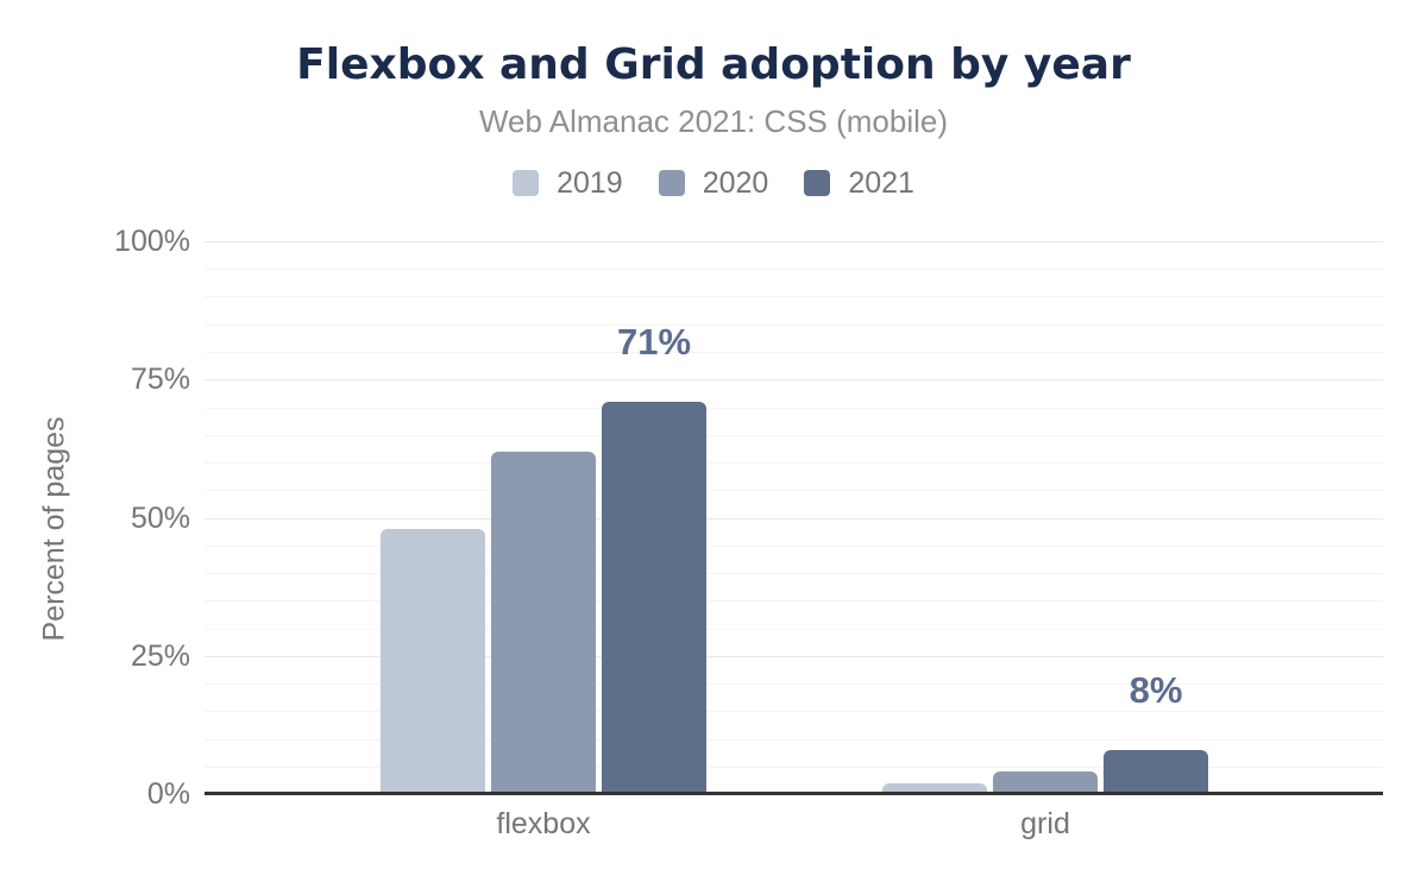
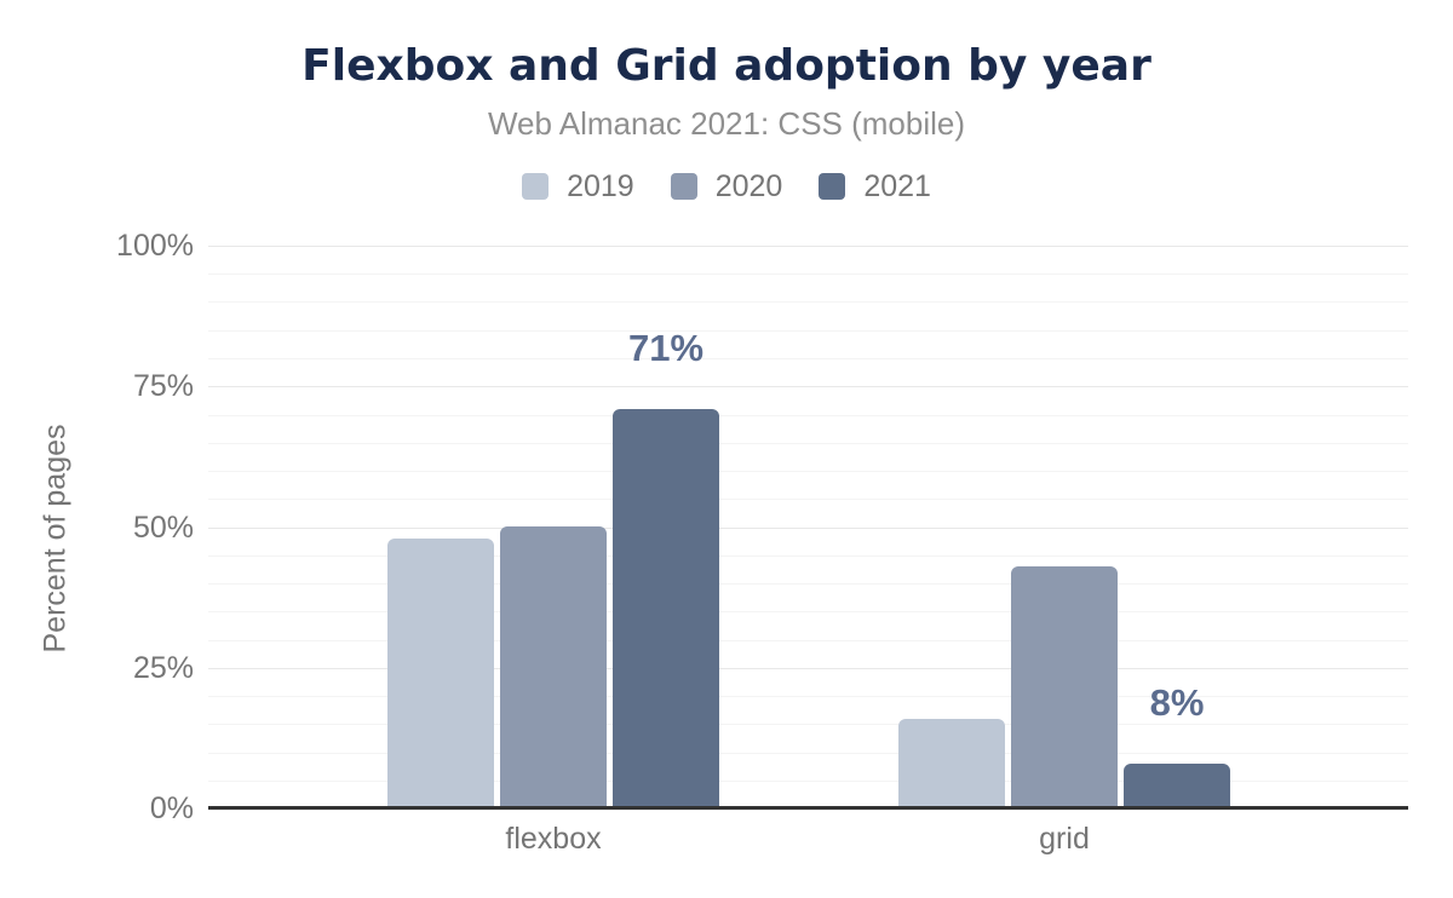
2020/flexbox: 62% -> 50%
2019/grid: 2% -> 16%
2020/grid: 4% -> 43%
